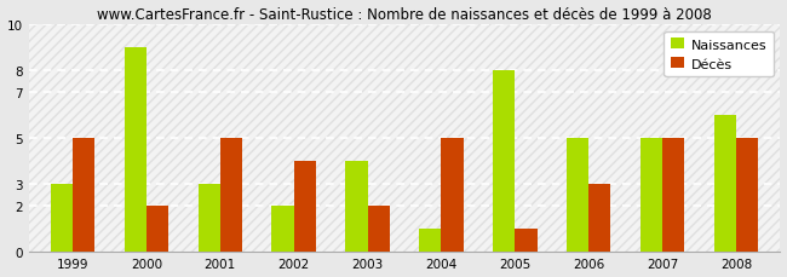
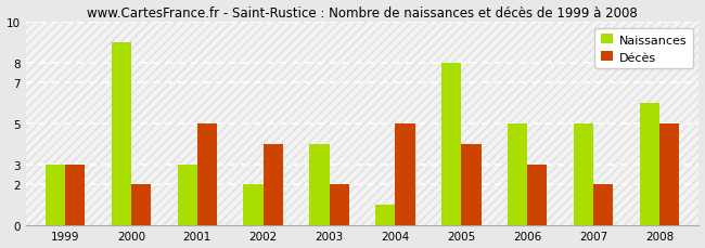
Décès/1999: 5 -> 3
Décès/2005: 1 -> 4
Décès/2007: 5 -> 2
